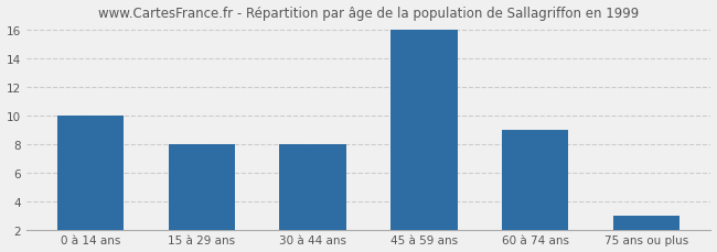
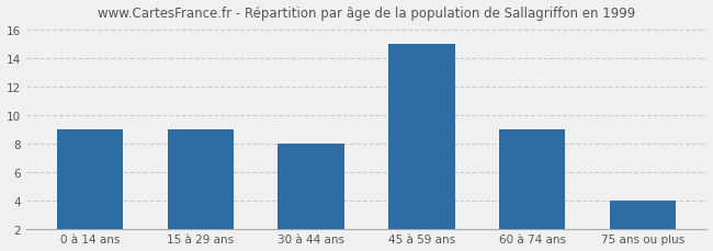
0 à 14 ans: 10 -> 9
15 à 29 ans: 8 -> 9
45 à 59 ans: 16 -> 15
75 ans ou plus: 3 -> 4
